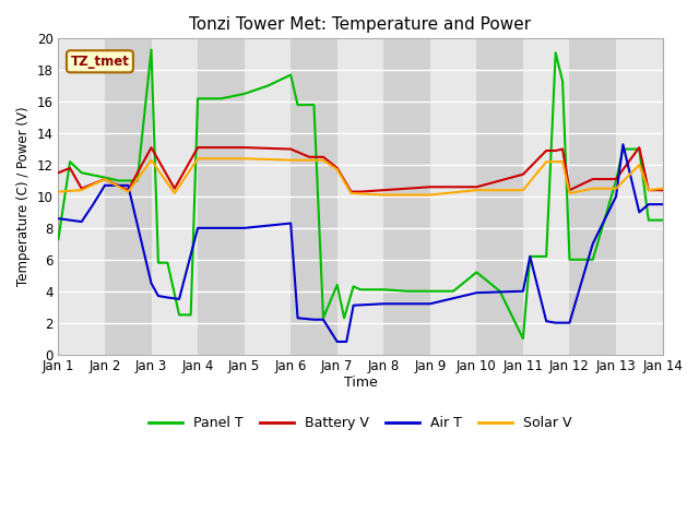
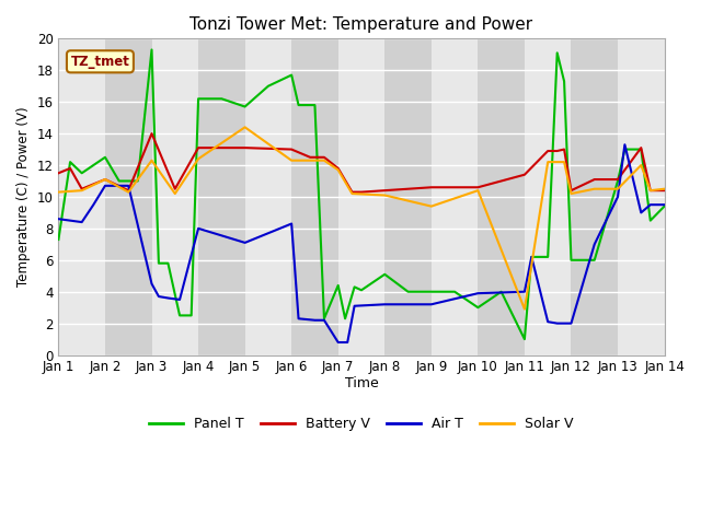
Panel T/Jan 2: 11.2 -> 12.5
Battery V/Jan 3: 13.1 -> 14.0
Panel T/Jan 5: 16.5 -> 15.7
Air T/Jan 5: 8.0 -> 7.1
Solar V/Jan 5: 12.4 -> 14.4
Panel T/Jan 8: 4.1 -> 5.1
Solar V/Jan 9: 10.1 -> 9.4
Panel T/Jan 10: 5.2 -> 3.0
Solar V/Jan 11: 10.4 -> 2.9
Panel T/Jan 14: 8.5 -> 9.4
